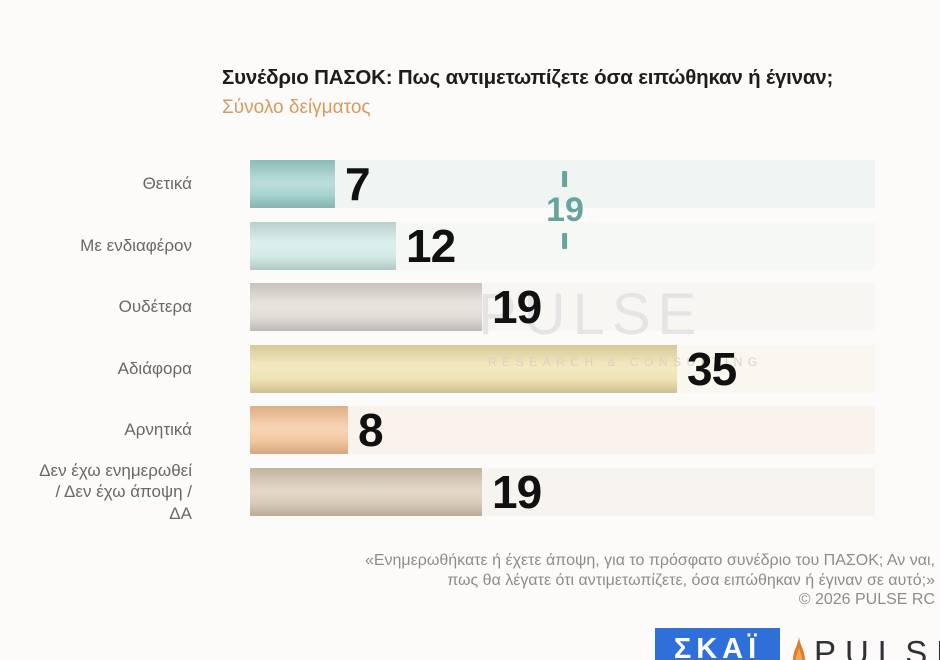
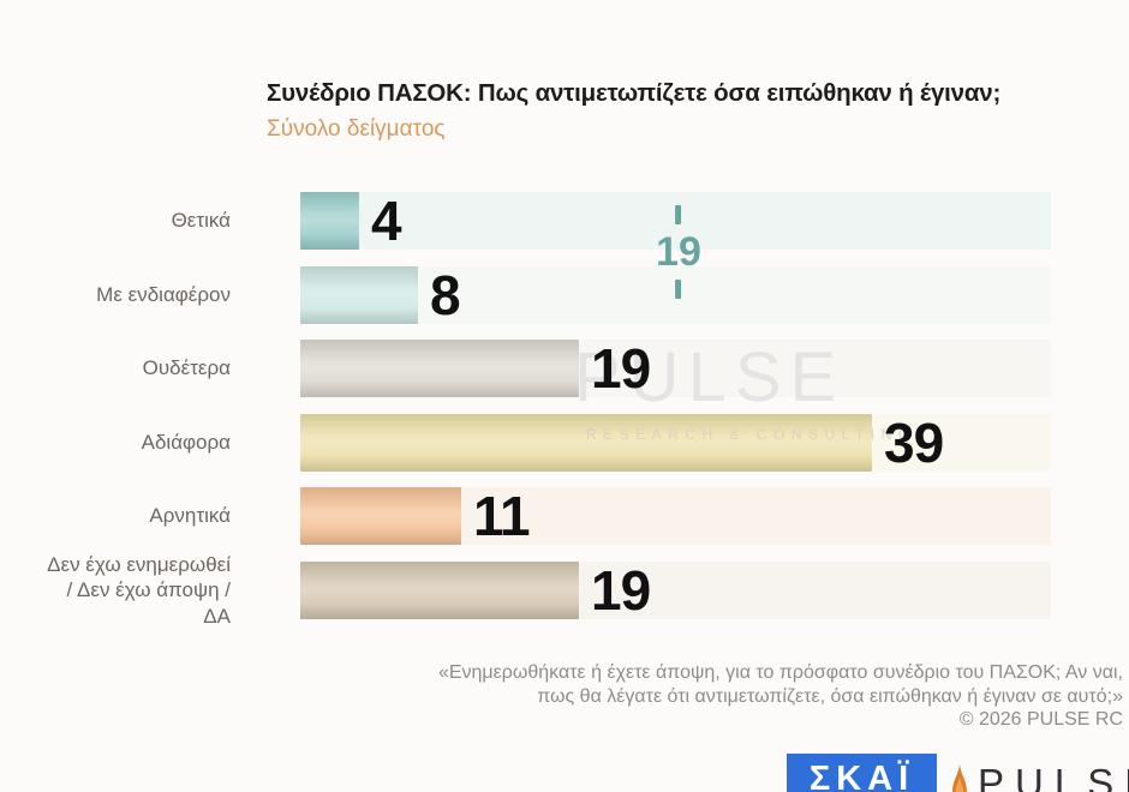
Θετικά: 7 -> 4
Με ενδιαφέρον: 12 -> 8
Αδιάφορα: 35 -> 39
Αρνητικά: 8 -> 11
